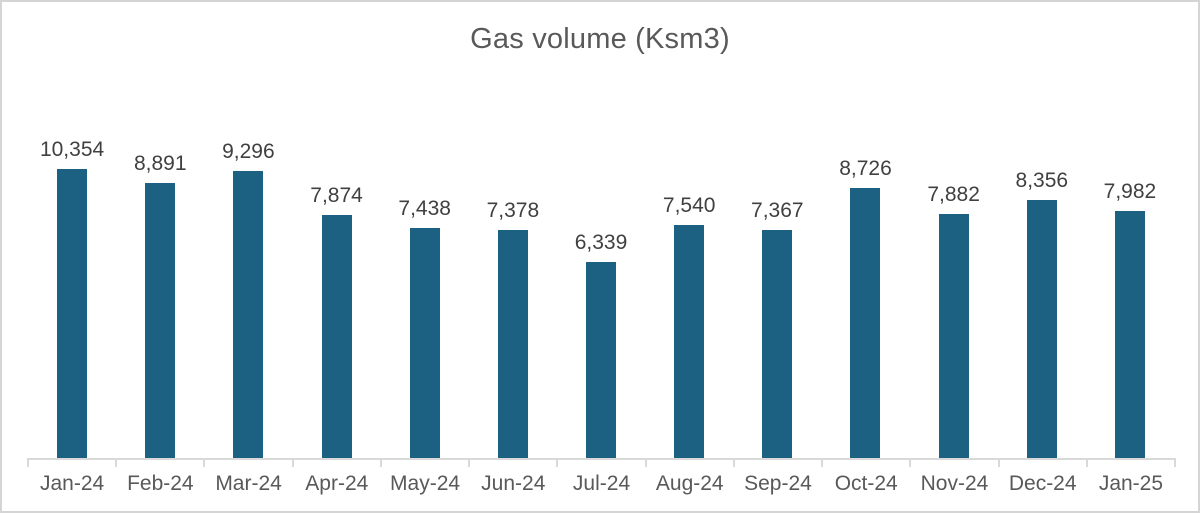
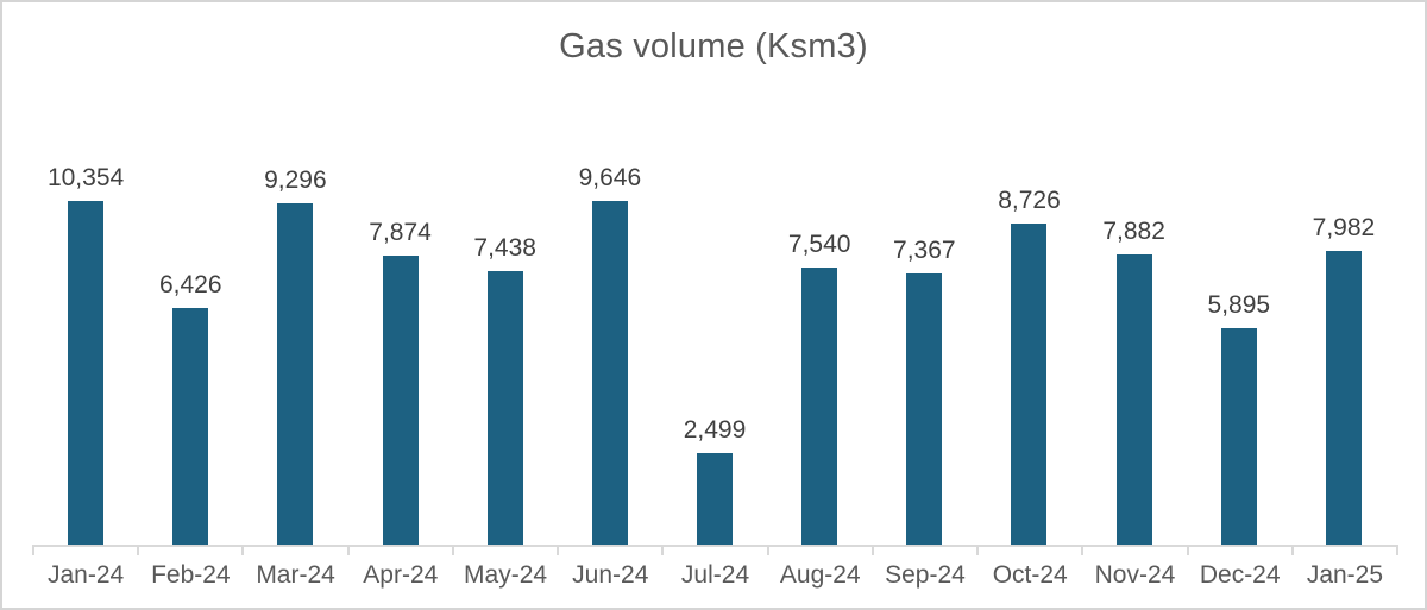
Feb-24: 8,891 -> 6,426
Jun-24: 7,378 -> 9,646
Jul-24: 6,339 -> 2,499
Dec-24: 8,356 -> 5,895
